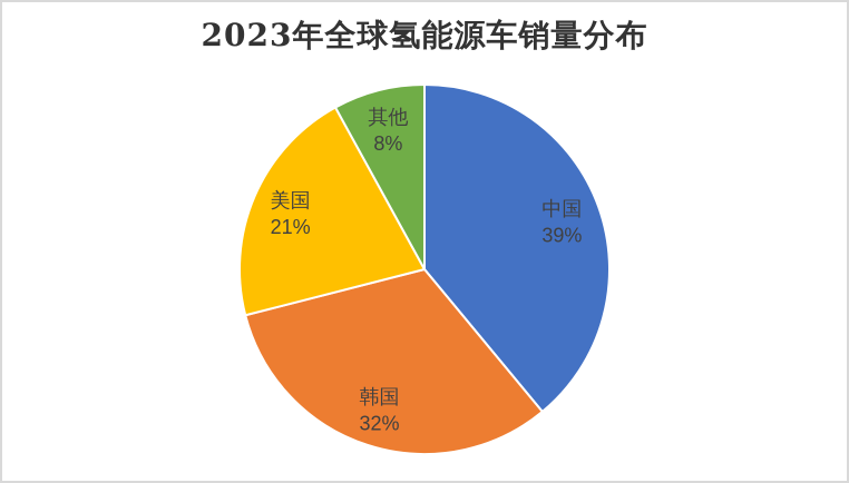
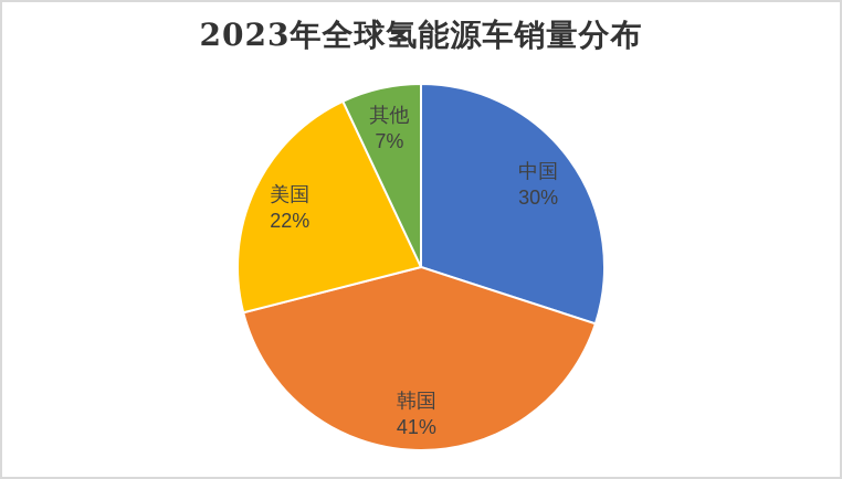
中国: 39% -> 30%
韩国: 32% -> 41%
美国: 21% -> 22%
其他: 8% -> 7%
